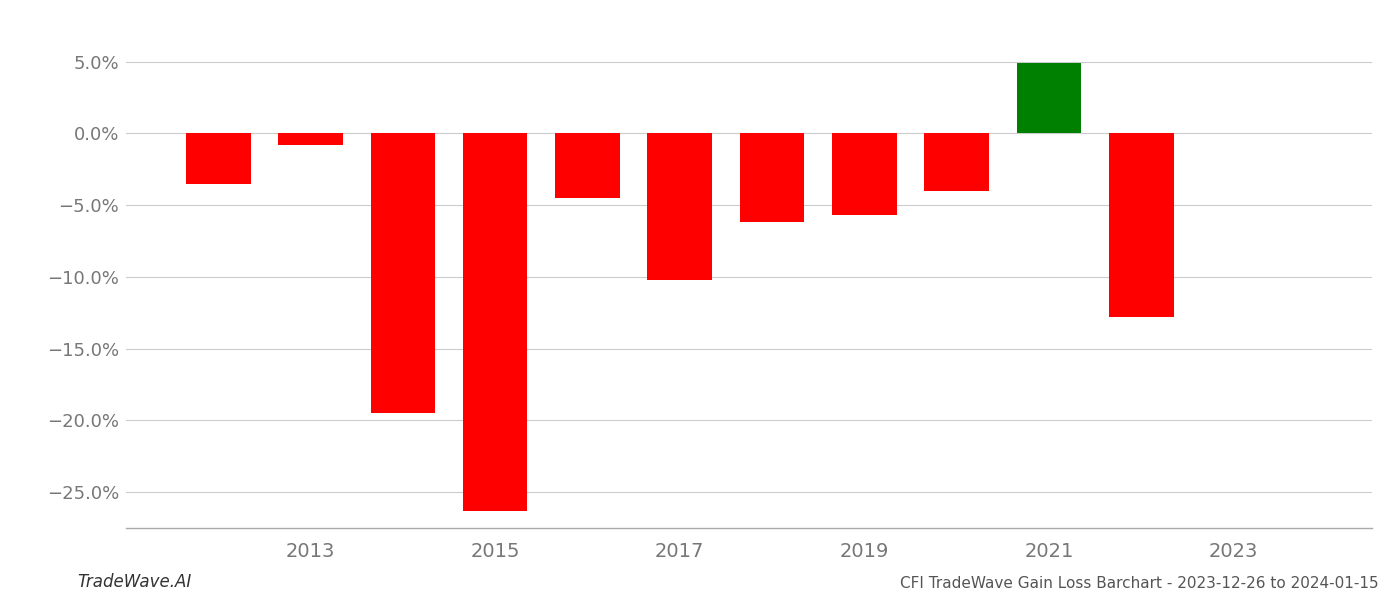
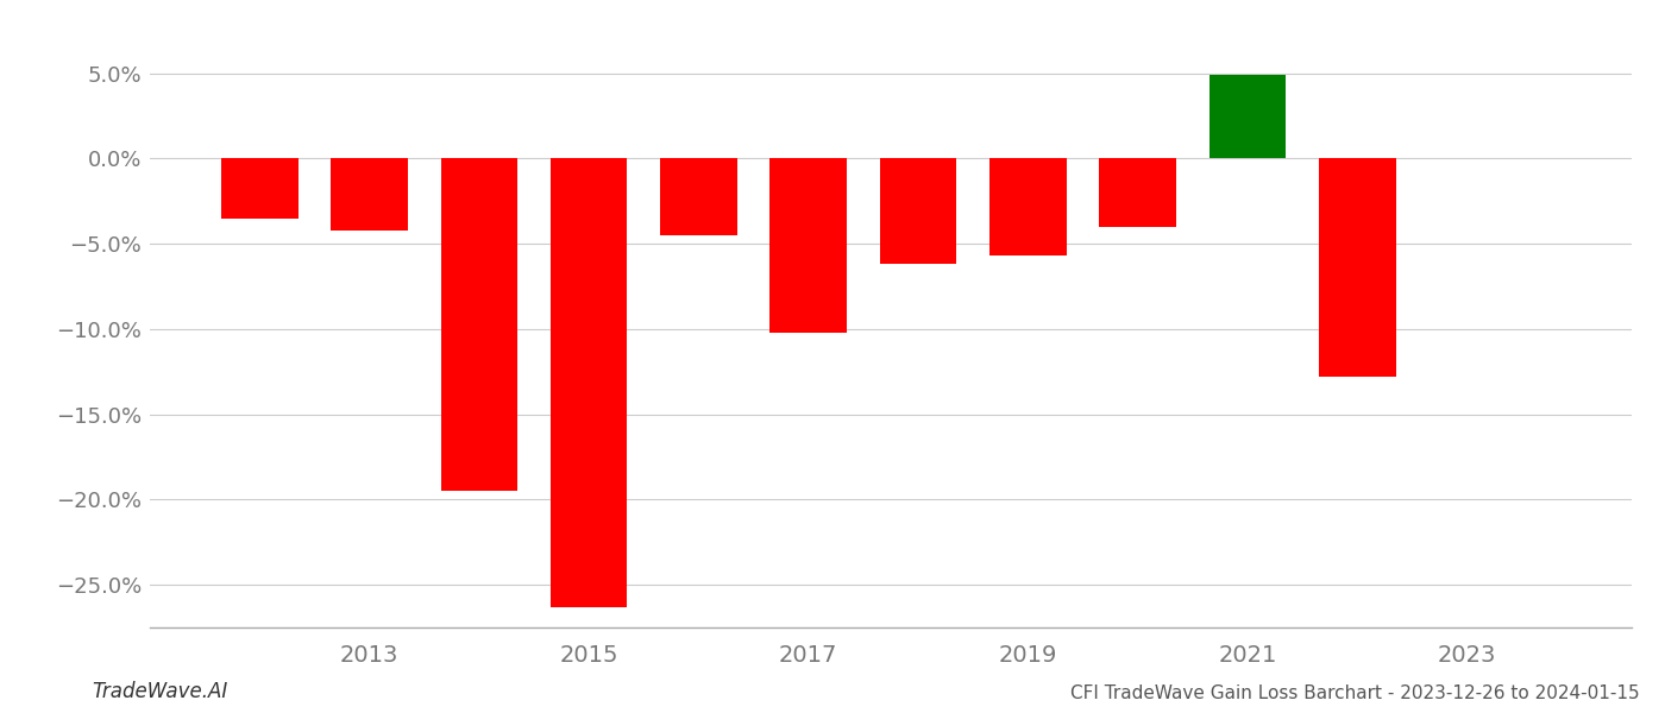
2013: -0.8% -> -4.2%
